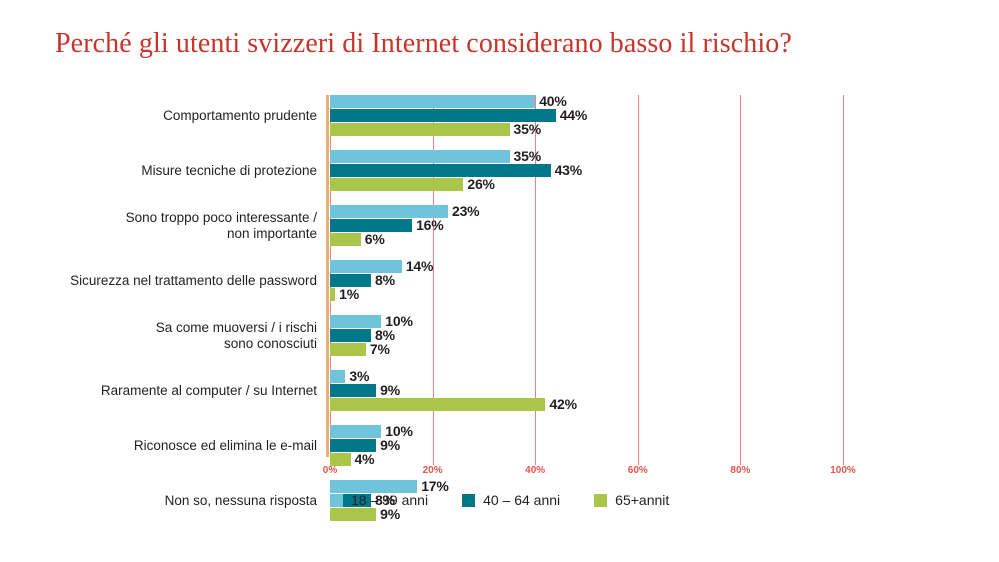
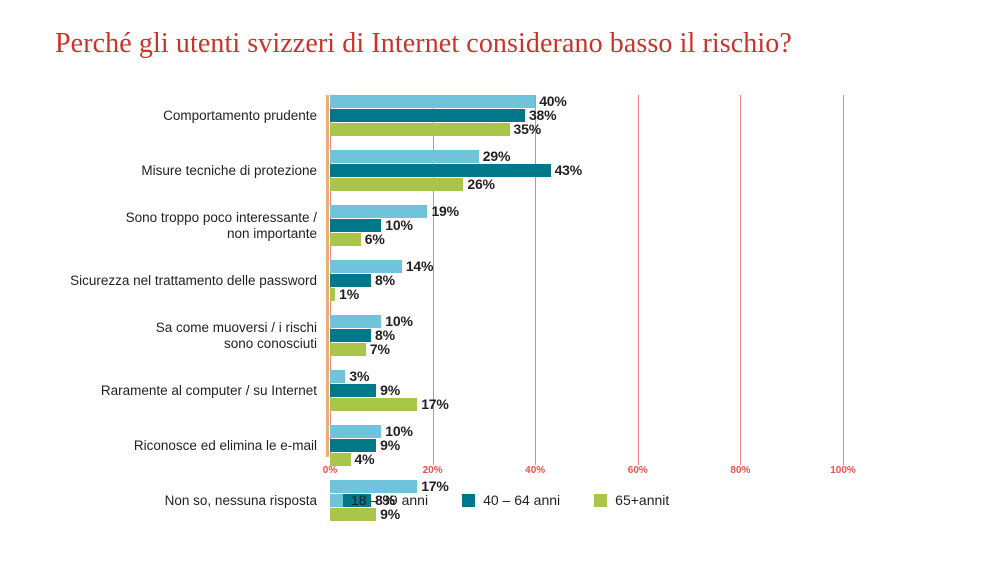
40 – 64 anni/Comportamento prudente: 44% -> 38%
18 – 39 anni/Misure tecniche di protezione: 35% -> 29%
18 – 39 anni/Sono troppo poco interessante / non importante: 23% -> 19%
40 – 64 anni/Sono troppo poco interessante / non importante: 16% -> 10%
65+annit/Raramente al computer / su Internet: 42% -> 17%
